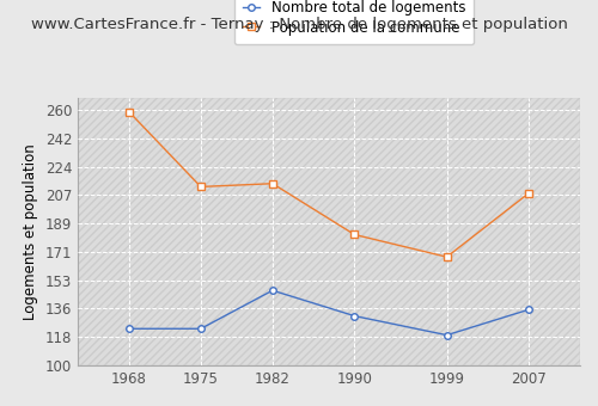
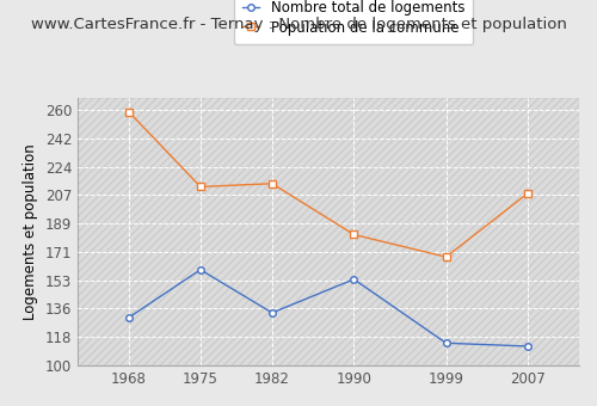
Nombre total de logements/1968: 123 -> 130
Nombre total de logements/1975: 123 -> 160
Nombre total de logements/1982: 147 -> 133
Nombre total de logements/1990: 131 -> 154
Nombre total de logements/1999: 119 -> 114
Nombre total de logements/2007: 135 -> 112
